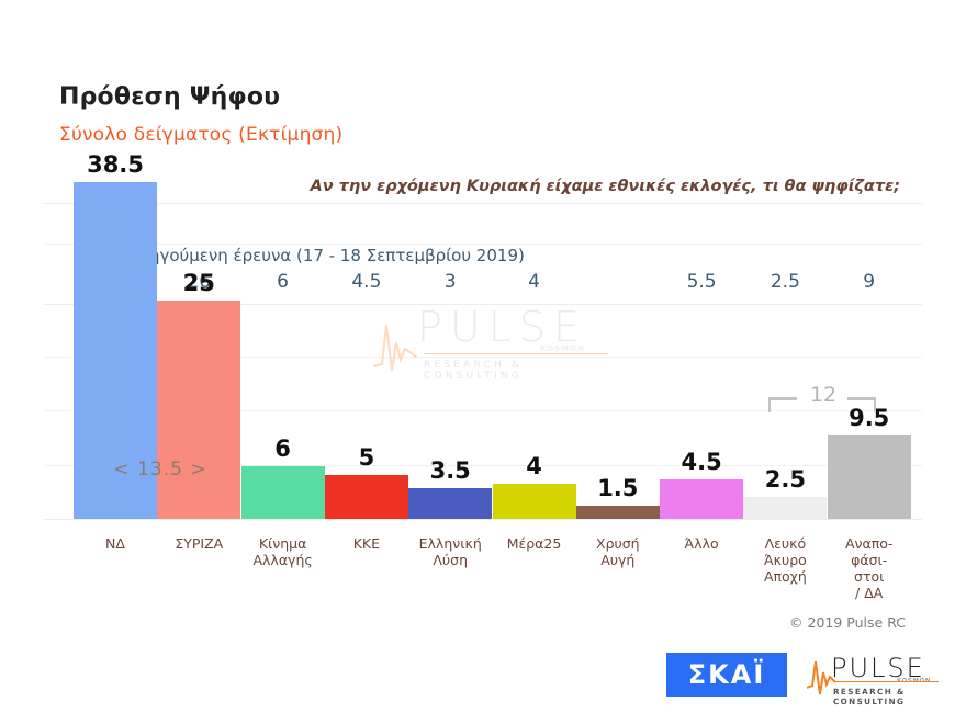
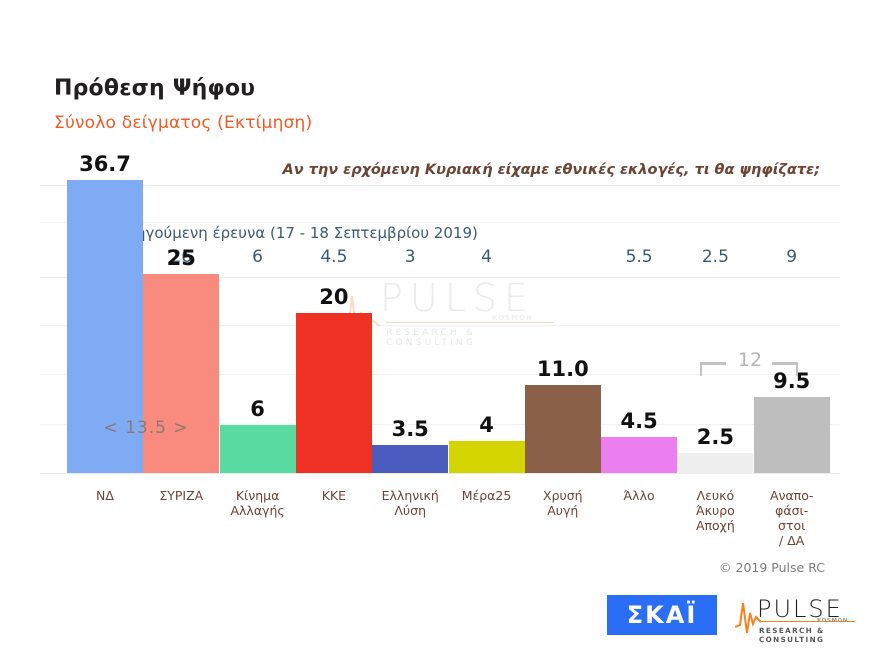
ΝΔ: 38.5 -> 36.7
ΚΚΕ: 5 -> 20
Χρυσή Αυγή: 1.5 -> 11.0
